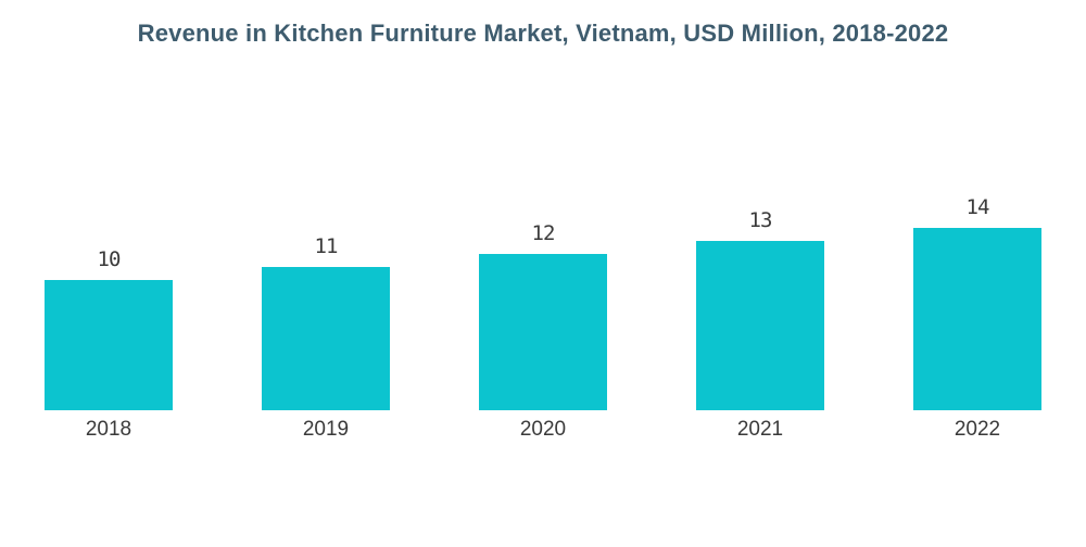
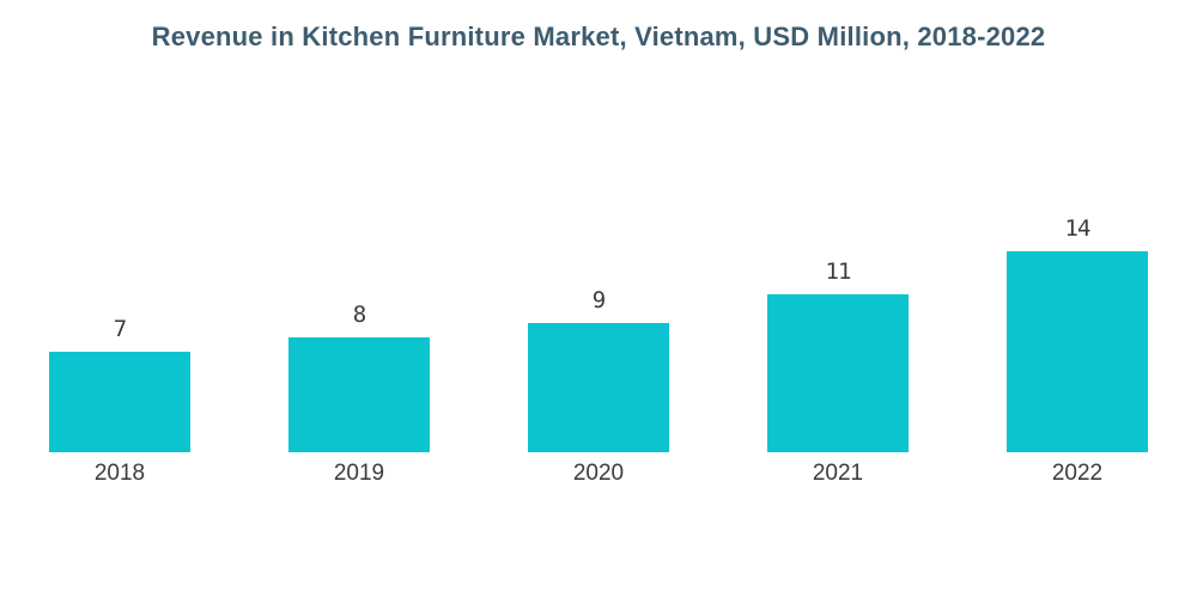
2018: 10 -> 7
2019: 11 -> 8
2020: 12 -> 9
2021: 13 -> 11
